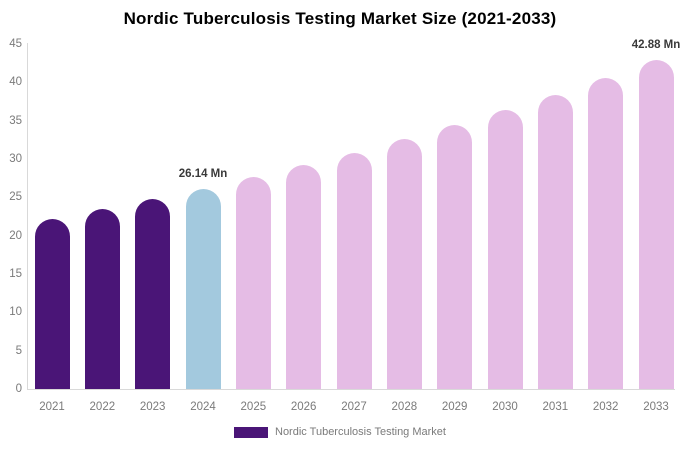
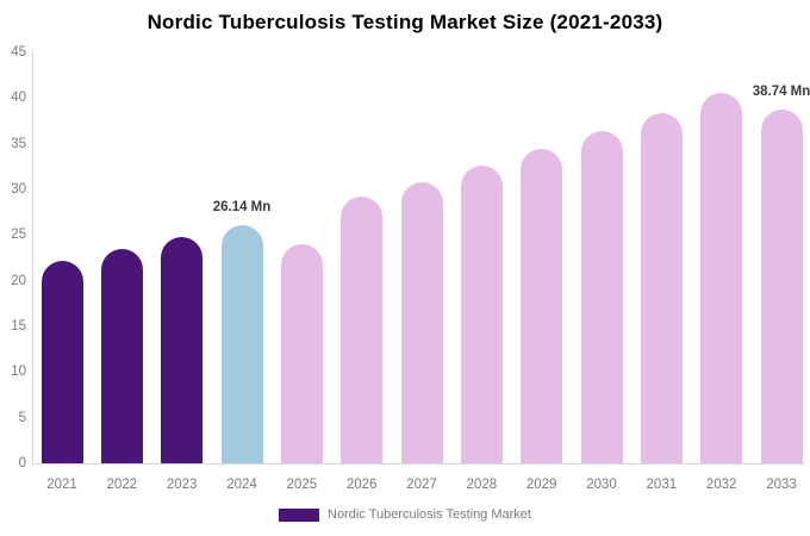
2025: 28 -> 24
2033: 42.88 -> 38.74
